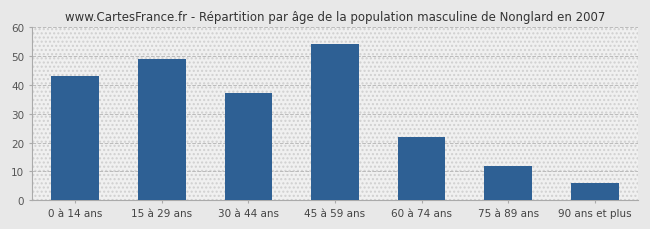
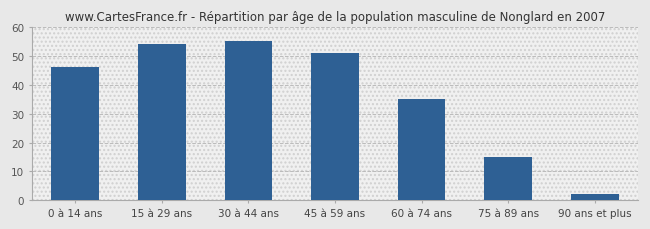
0 à 14 ans: 43 -> 46
15 à 29 ans: 49 -> 54
30 à 44 ans: 37 -> 55
45 à 59 ans: 54 -> 51
60 à 74 ans: 22 -> 35
75 à 89 ans: 12 -> 15
90 ans et plus: 6 -> 2
